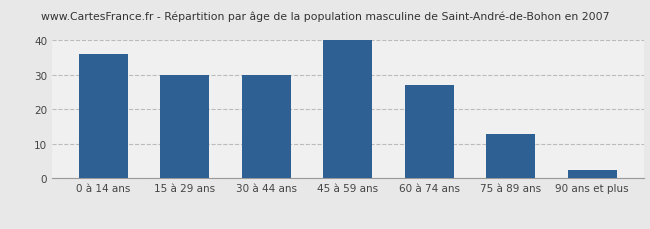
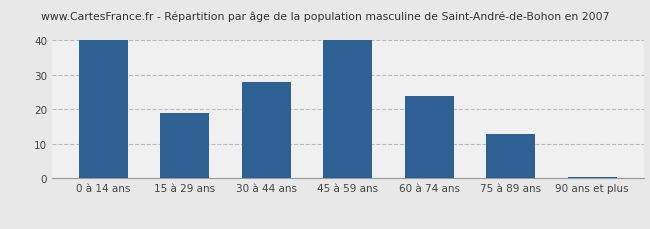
0 à 14 ans: 36.0 -> 40.0
15 à 29 ans: 30.0 -> 19.0
30 à 44 ans: 30.0 -> 28.0
60 à 74 ans: 27.0 -> 24.0
90 ans et plus: 2.5 -> 0.5
